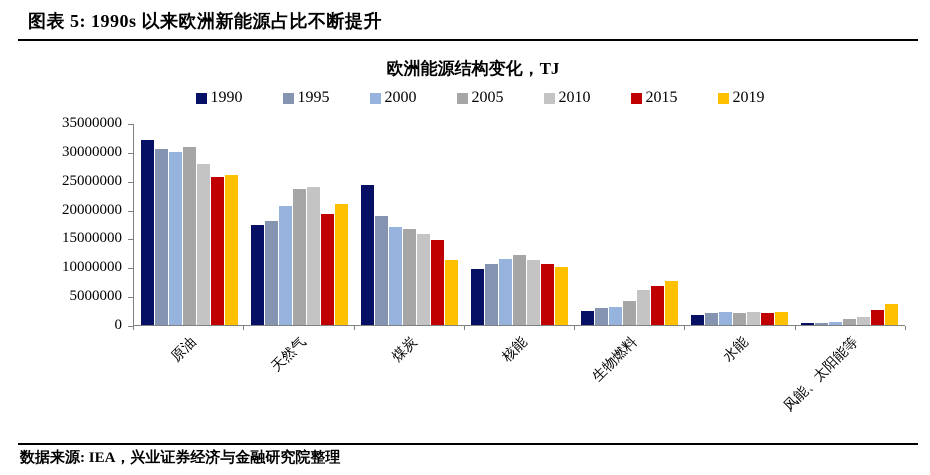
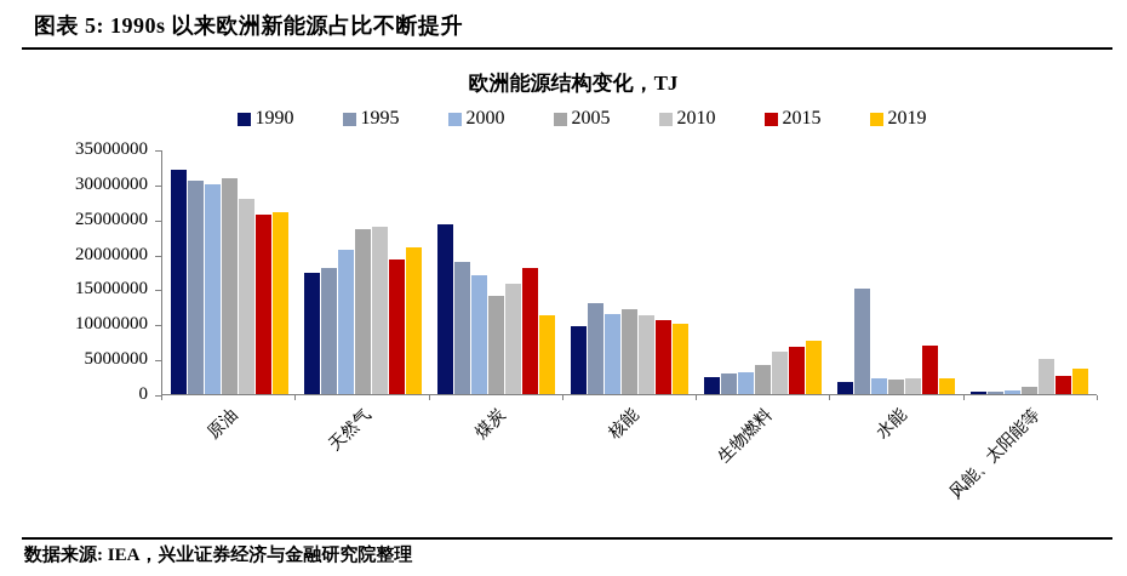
2005/煤炭: 17000000 -> 14000000
2015/煤炭: 15000000 -> 18000000
1995/核能: 10000000 -> 13000000
1995/水能: 2000000 -> 15000000
2015/水能: 2000000 -> 7000000
2010/风能、太阳能等: 1000000 -> 5000000
